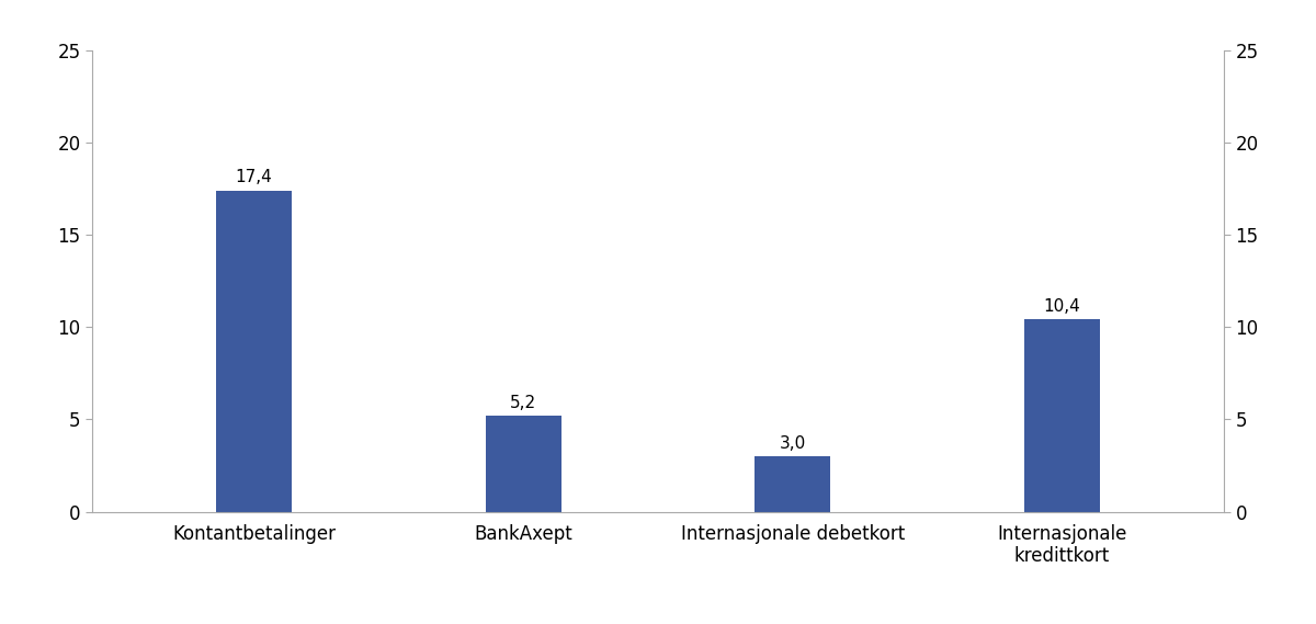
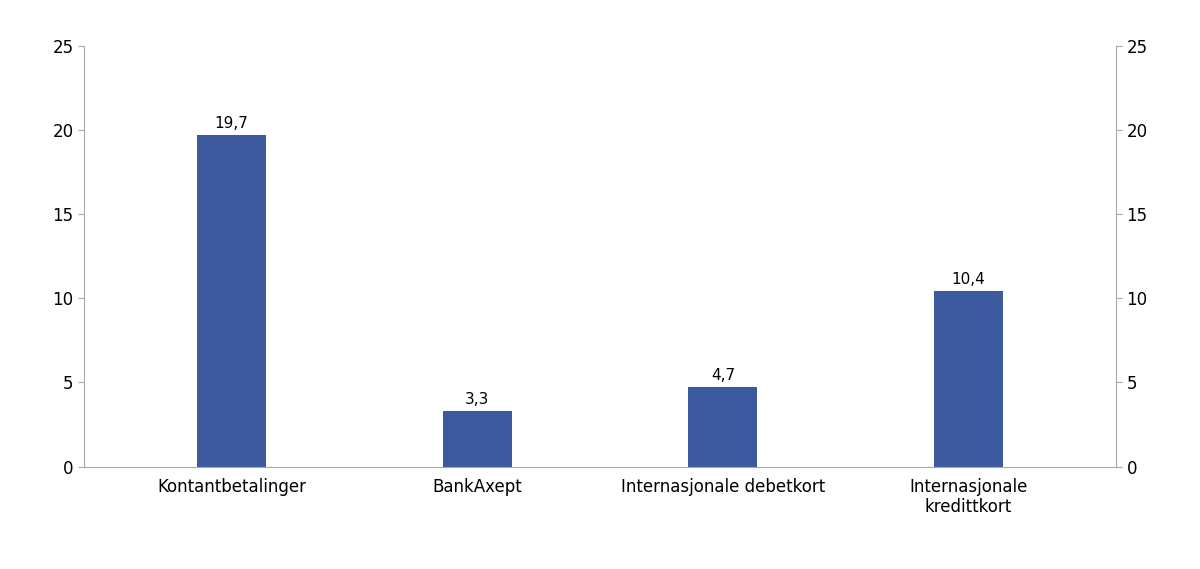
Kontantbetalinger: 17,4 -> 19,7
BankAxept: 5,2 -> 3,3
Internasjonale debetkort: 3,0 -> 4,7
